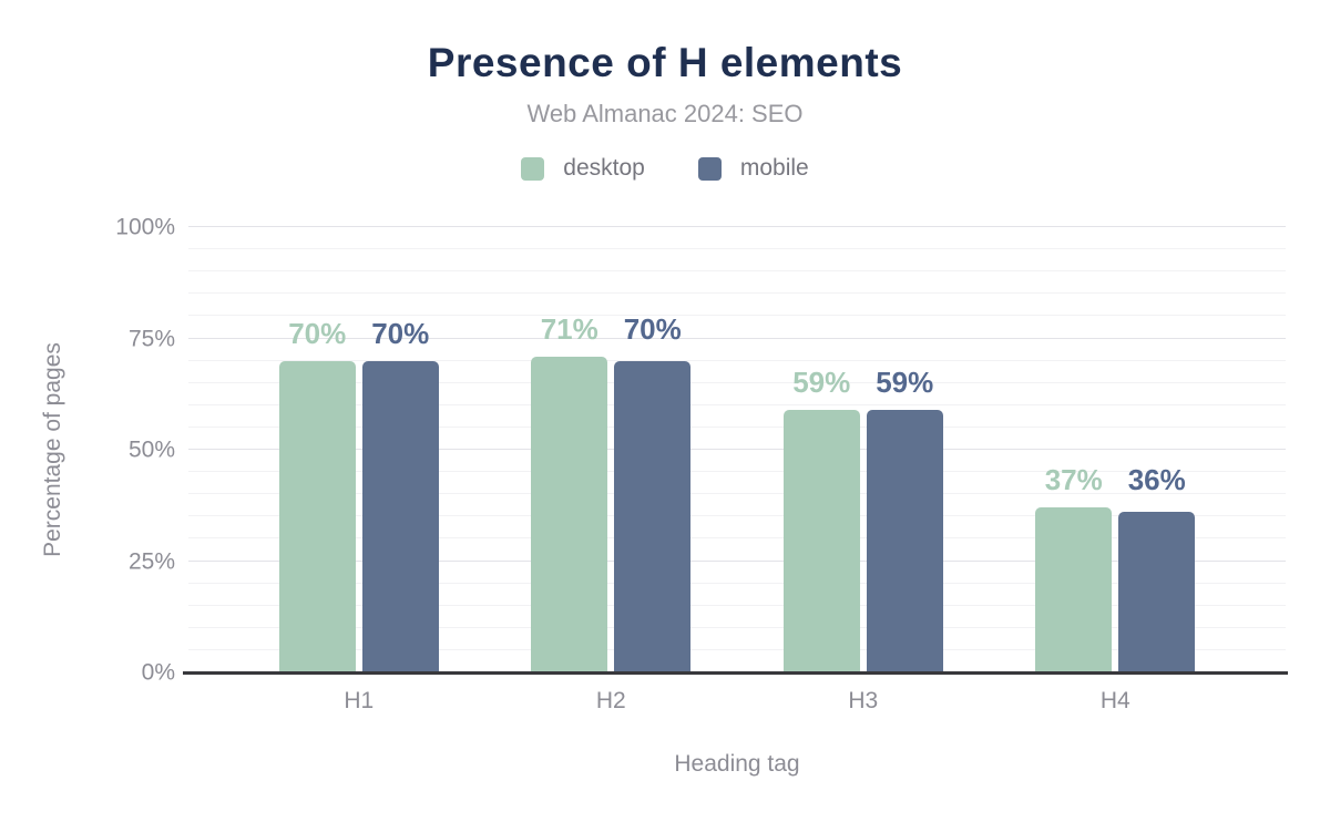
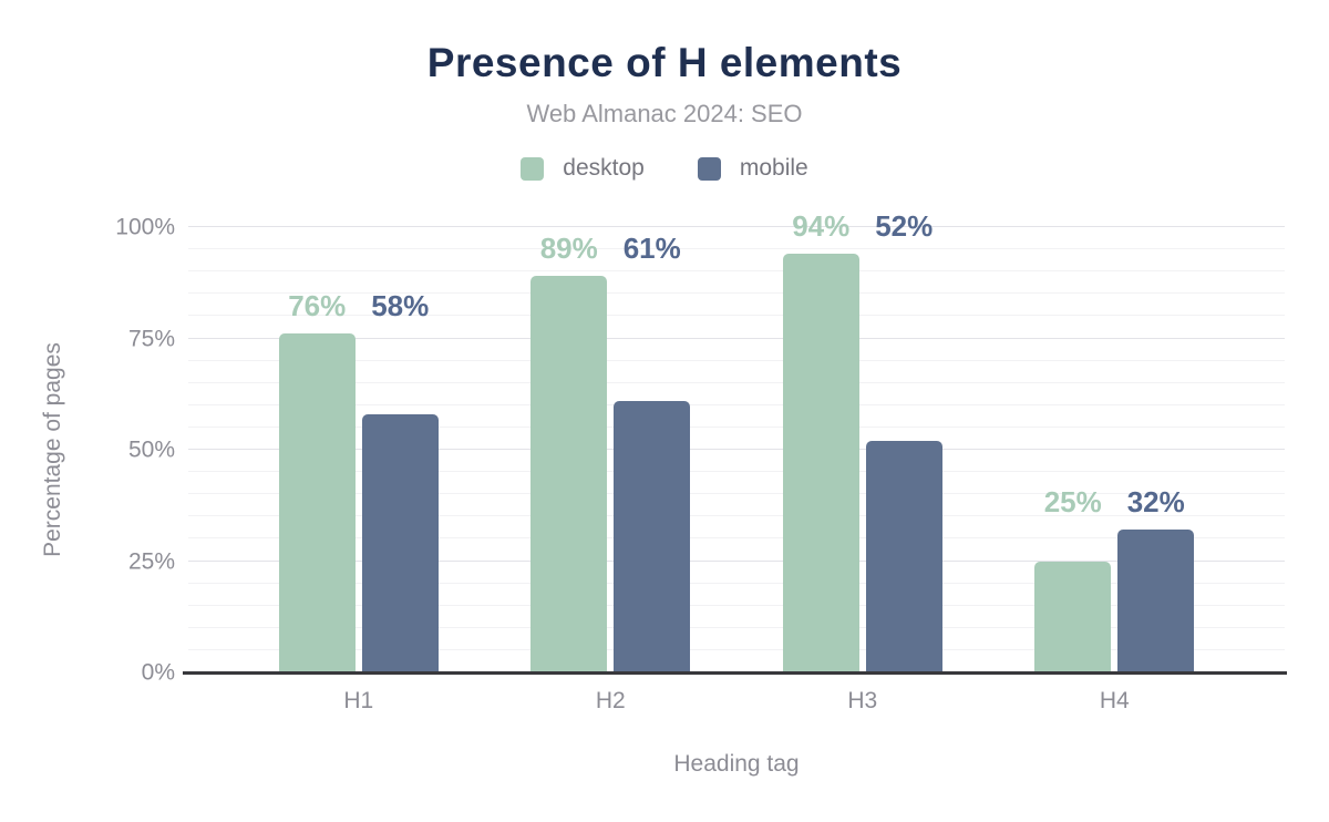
desktop/H1: 70% -> 76%
mobile/H1: 70% -> 58%
desktop/H2: 71% -> 89%
mobile/H2: 70% -> 61%
desktop/H3: 59% -> 94%
mobile/H3: 59% -> 52%
desktop/H4: 37% -> 25%
mobile/H4: 36% -> 32%
